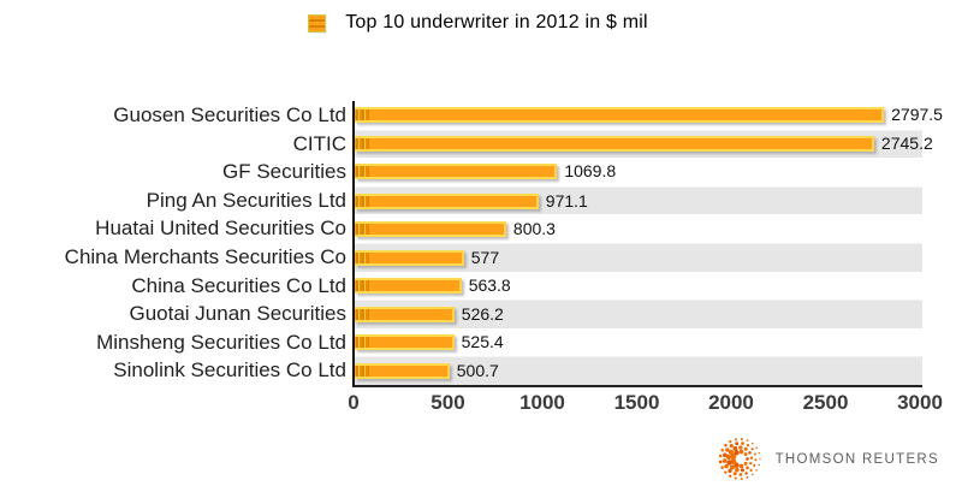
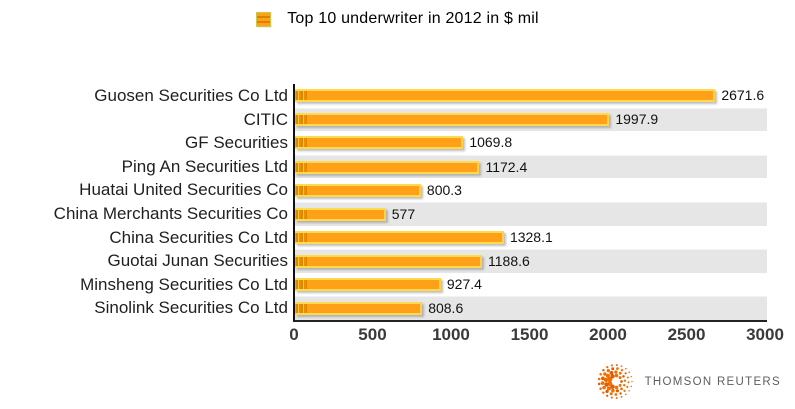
Guosen Securities Co Ltd: 2797.5 -> 2671.6
CITIC: 2745.2 -> 1997.9
Ping An Securities Ltd: 971.1 -> 1172.4
China Securities Co Ltd: 563.8 -> 1328.1
Guotai Junan Securities: 526.2 -> 1188.6
Minsheng Securities Co Ltd: 525.4 -> 927.4
Sinolink Securities Co Ltd: 500.7 -> 808.6
